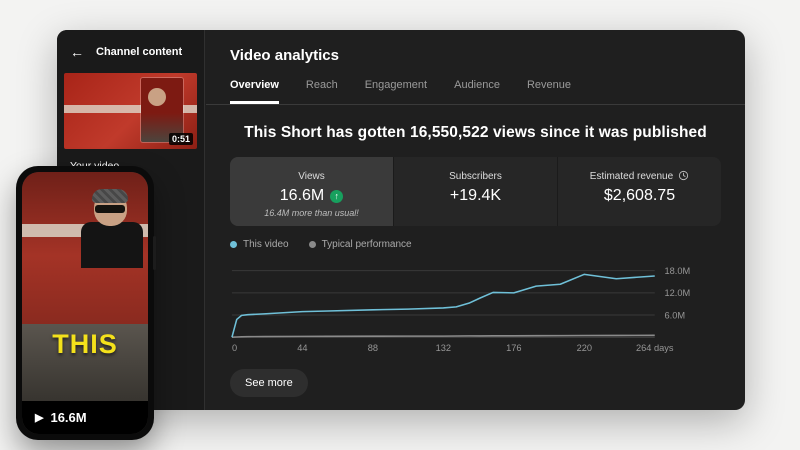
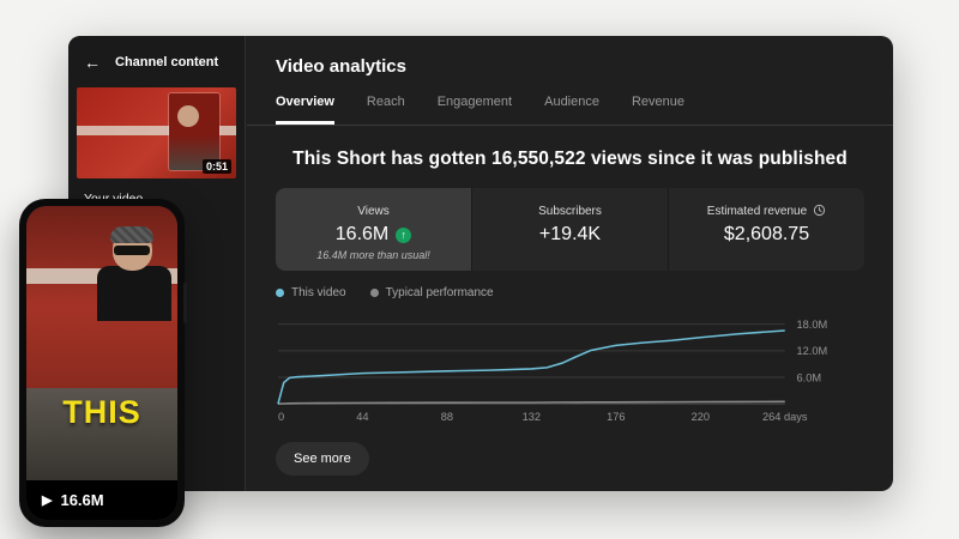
This video/176: 12M -> 13M
This video/220: 17M -> 15M
